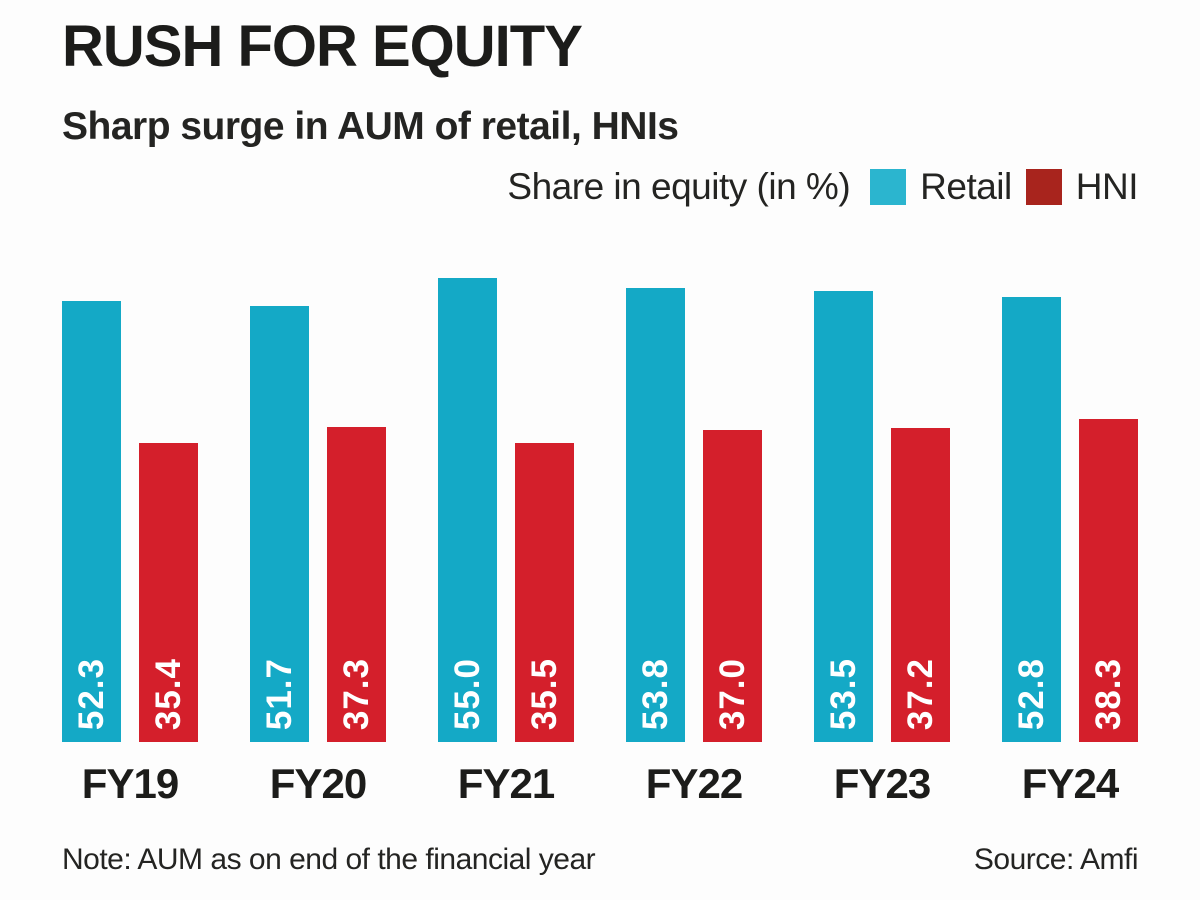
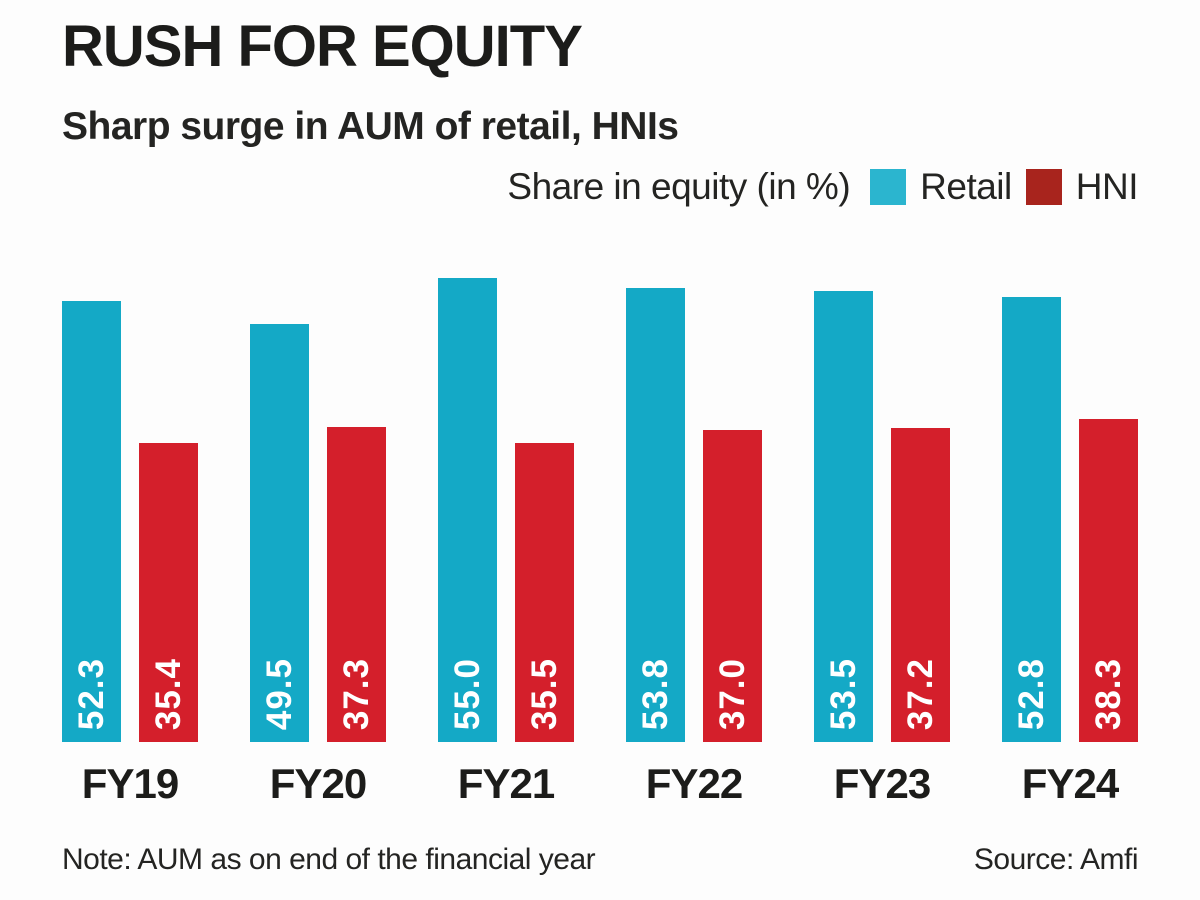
Retail/FY20: 51.7 -> 49.5
